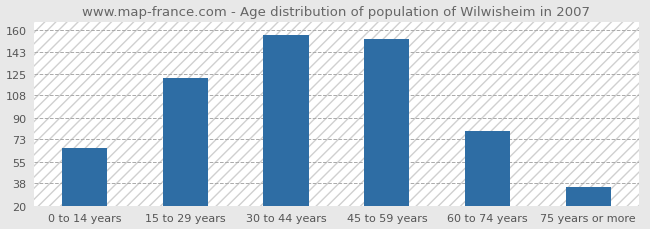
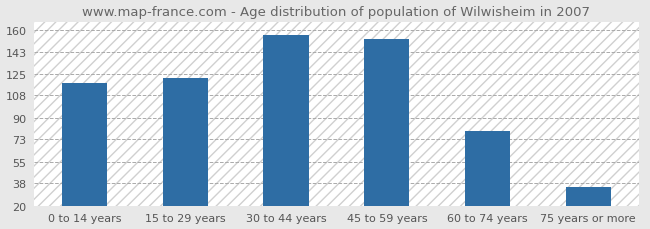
0 to 14 years: 66 -> 118
